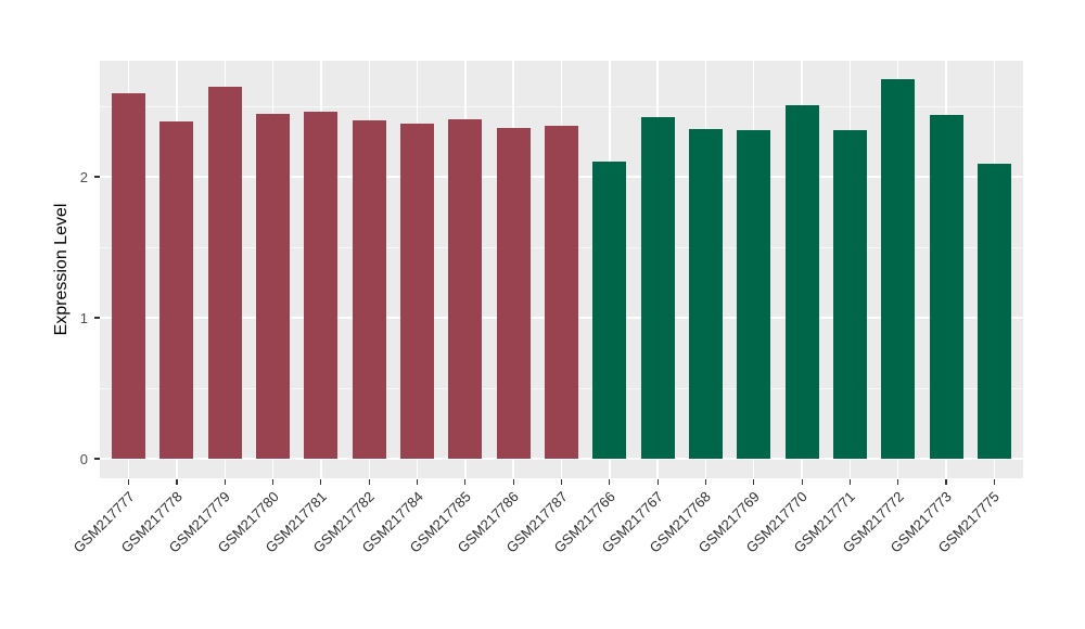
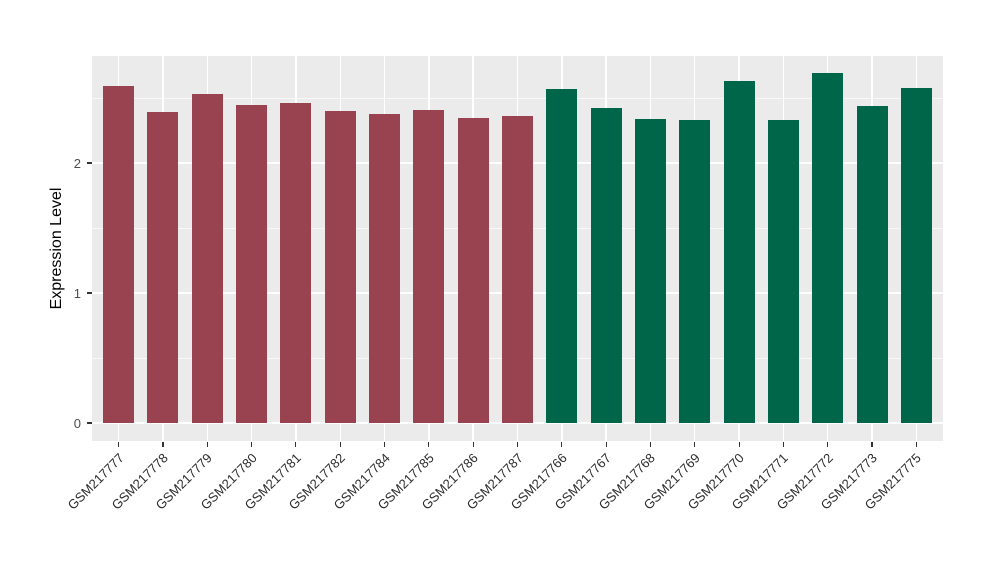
GSM217779: 2.64 -> 2.53
GSM217766: 2.11 -> 2.57
GSM217770: 2.51 -> 2.63
GSM217775: 2.09 -> 2.58
